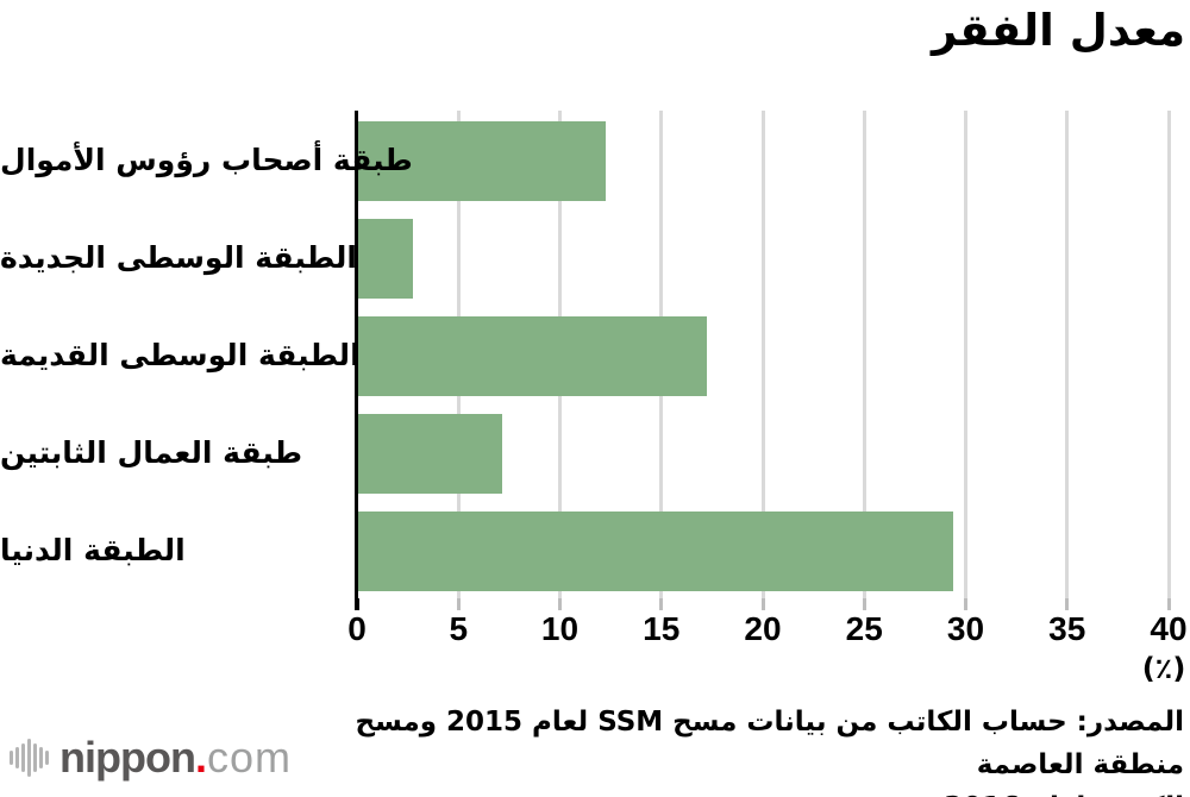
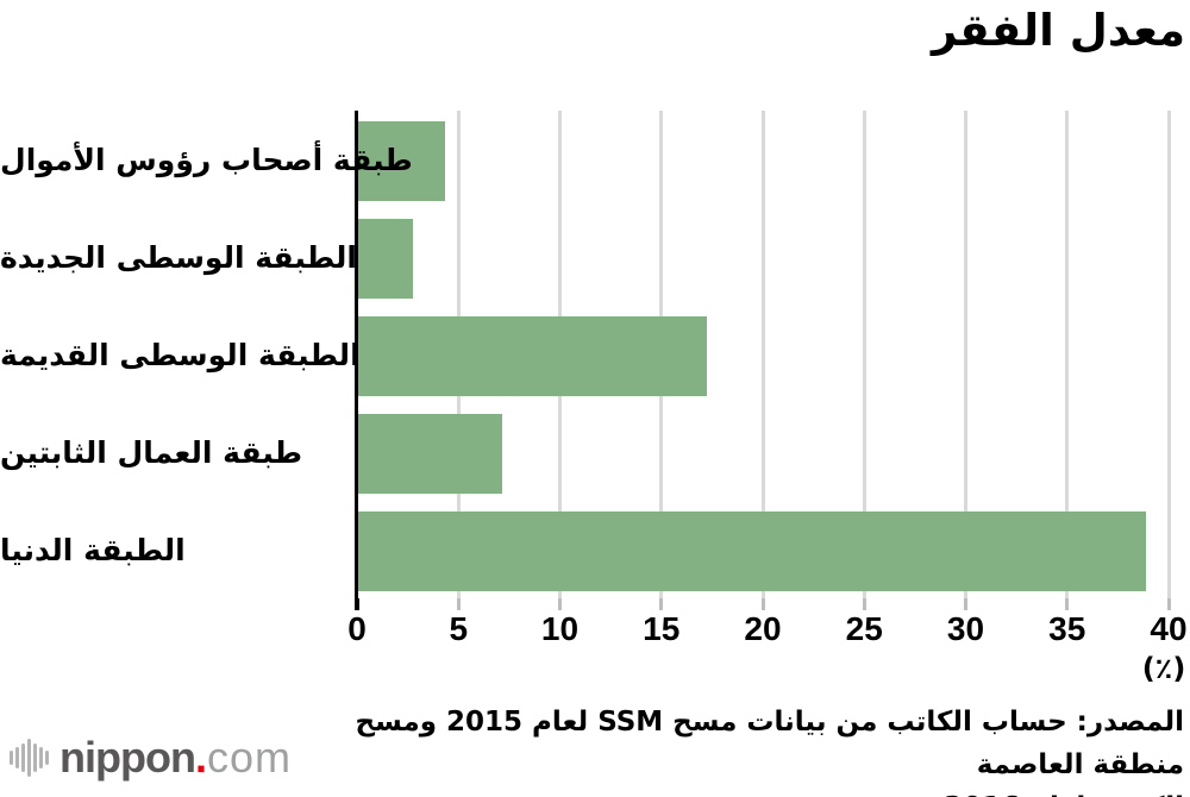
طبقة أصحاب رؤوس الأموال: 12.2 -> 4.3
الطبقة الدنيا: 29.3 -> 38.8
